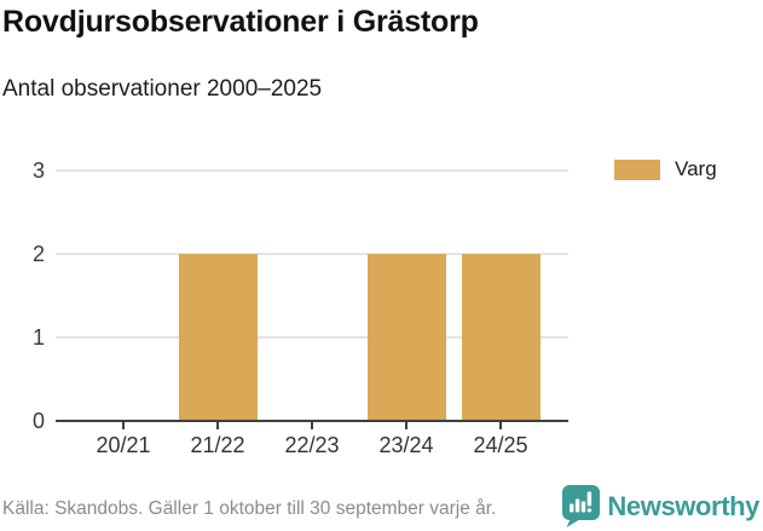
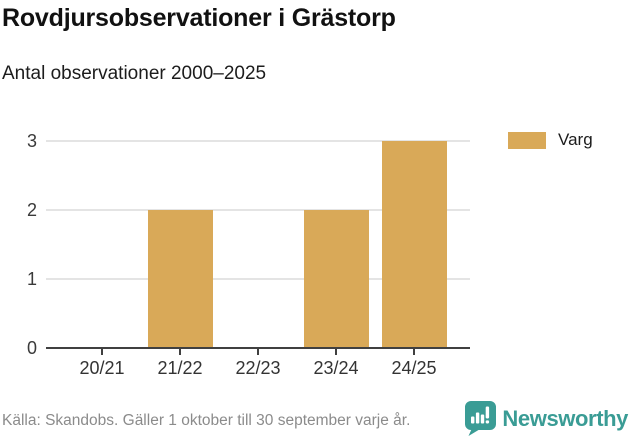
24/25: 2 -> 3
